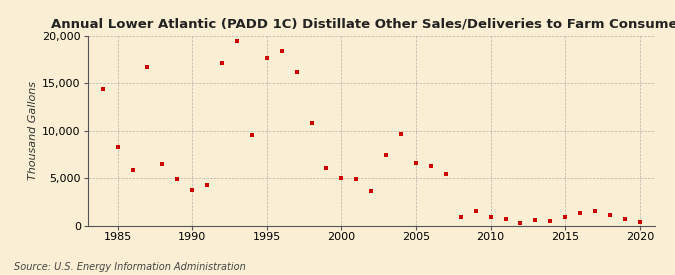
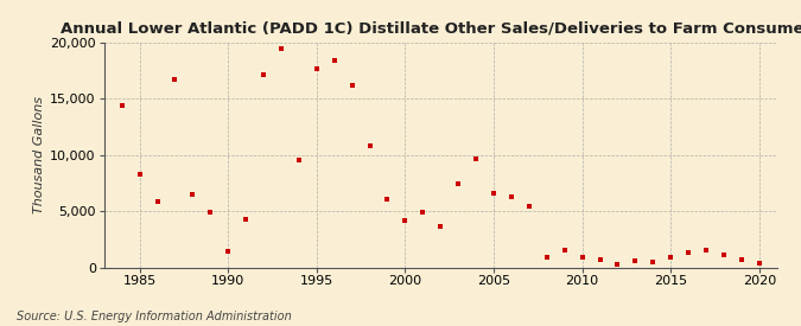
1990: 3,700 -> 1,400
2000: 5,000 -> 4,200
